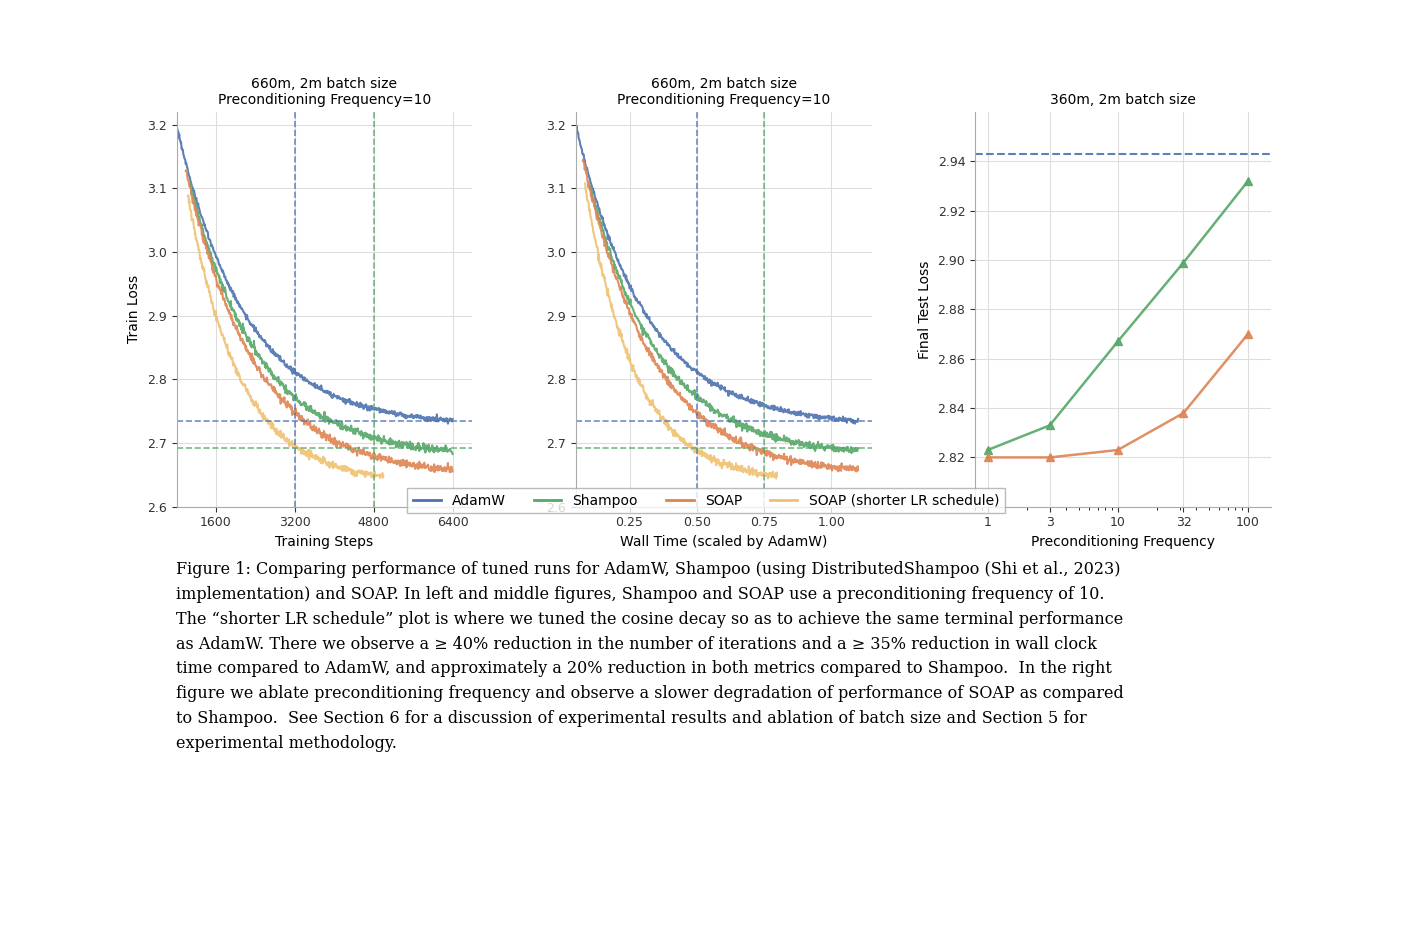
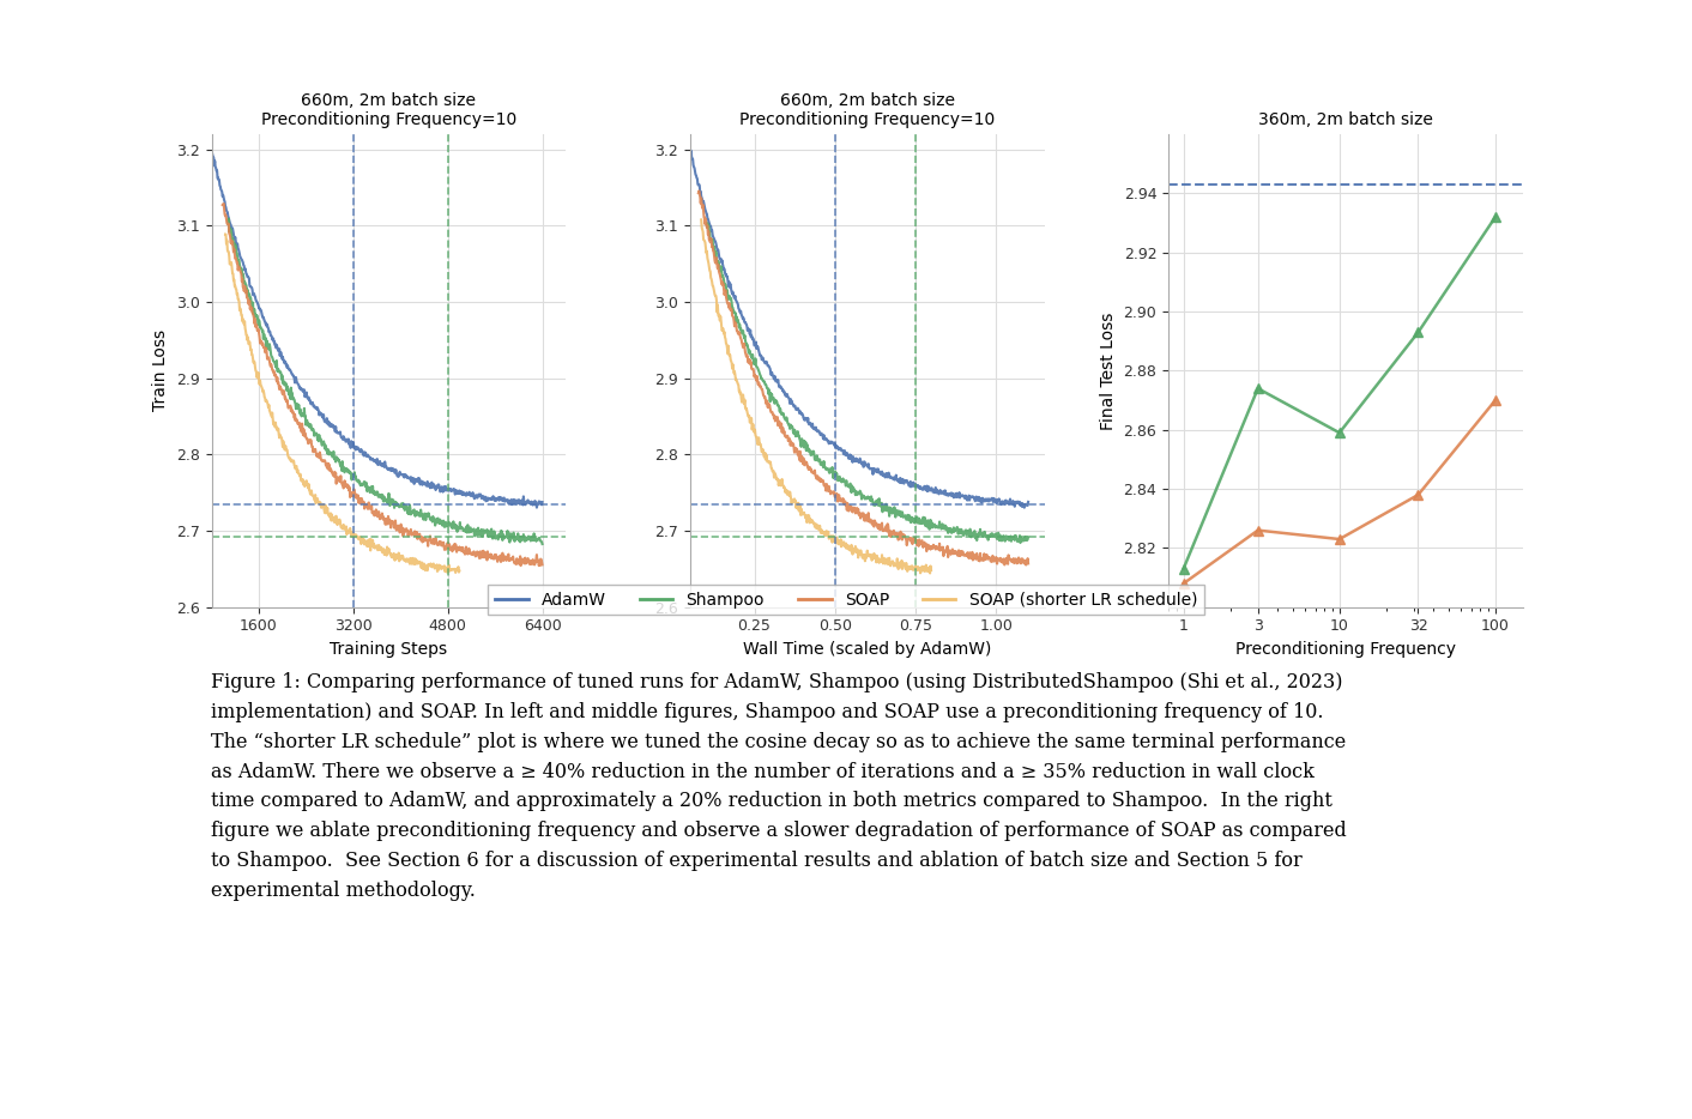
360m, 2m batch size/Shampoo/1: 2.823 -> 2.813
360m, 2m batch size/SOAP/1: 2.820 -> 2.808
360m, 2m batch size/Shampoo/3: 2.833 -> 2.874
360m, 2m batch size/SOAP/3: 2.820 -> 2.826
360m, 2m batch size/Shampoo/10: 2.867 -> 2.859
360m, 2m batch size/Shampoo/32: 2.899 -> 2.893
